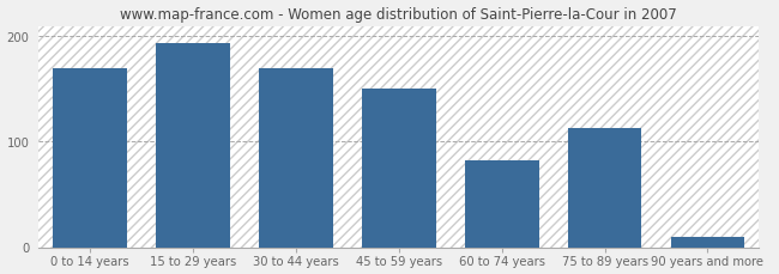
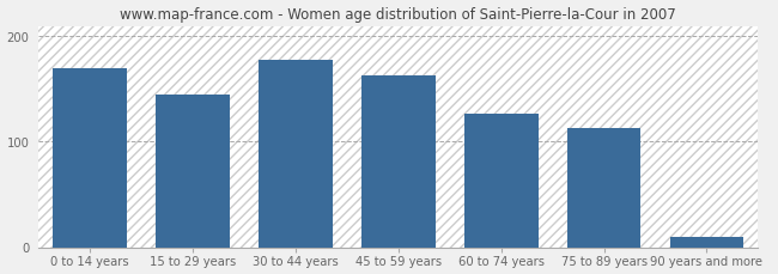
15 to 29 years: 194 -> 145
30 to 44 years: 170 -> 178
45 to 59 years: 150 -> 163
60 to 74 years: 82 -> 127
